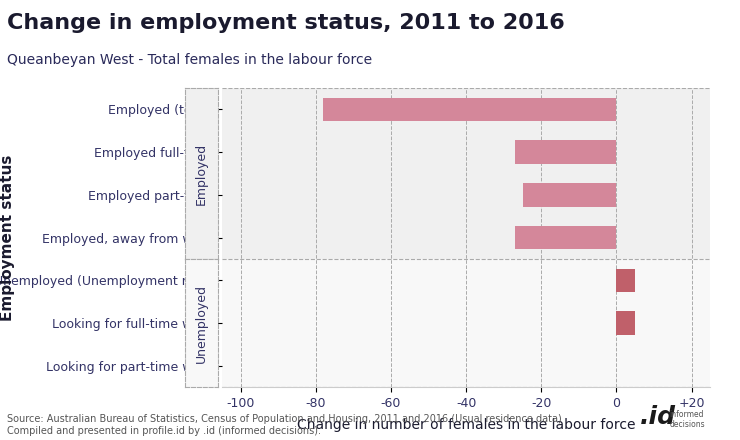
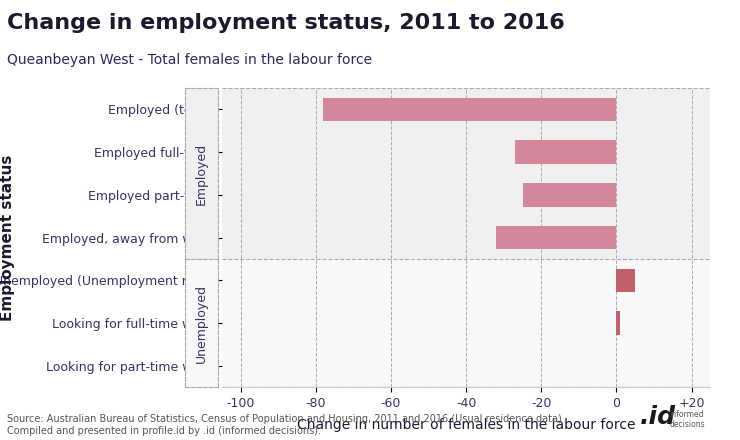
Employed, away from work: -27 -> -32
Looking for full-time work: 5 -> 1
